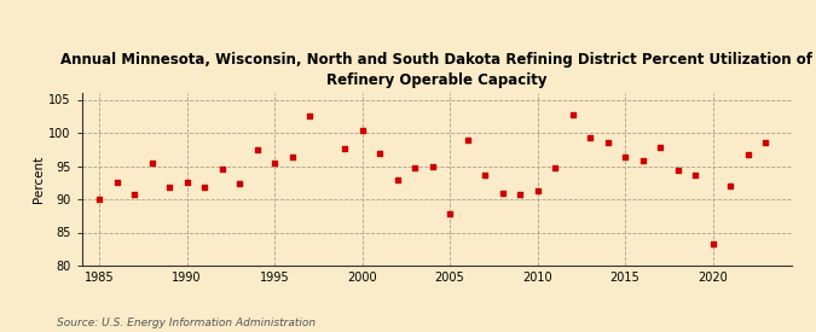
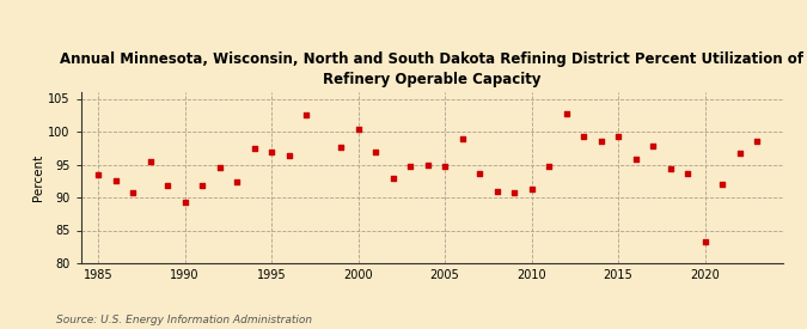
1985: 90.0 -> 93.5
1990: 92.6 -> 89.2
1995: 95.4 -> 97.0
2005: 87.8 -> 94.8
2015: 96.4 -> 99.2
